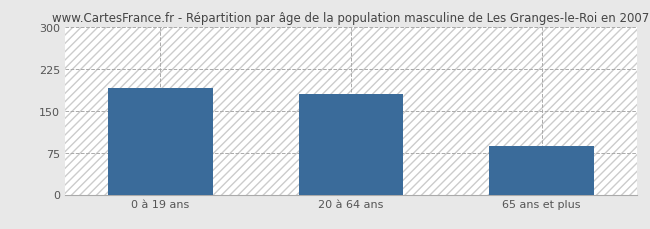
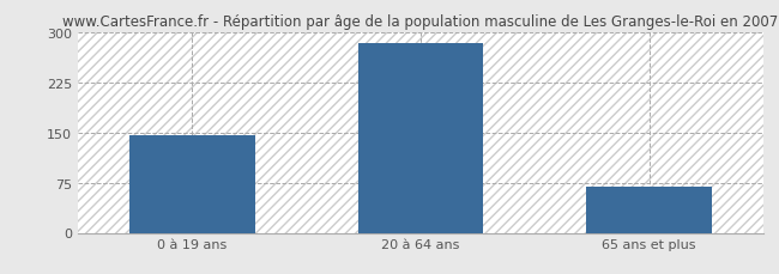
0 à 19 ans: 190 -> 145
20 à 64 ans: 180 -> 283
65 ans et plus: 86 -> 68
